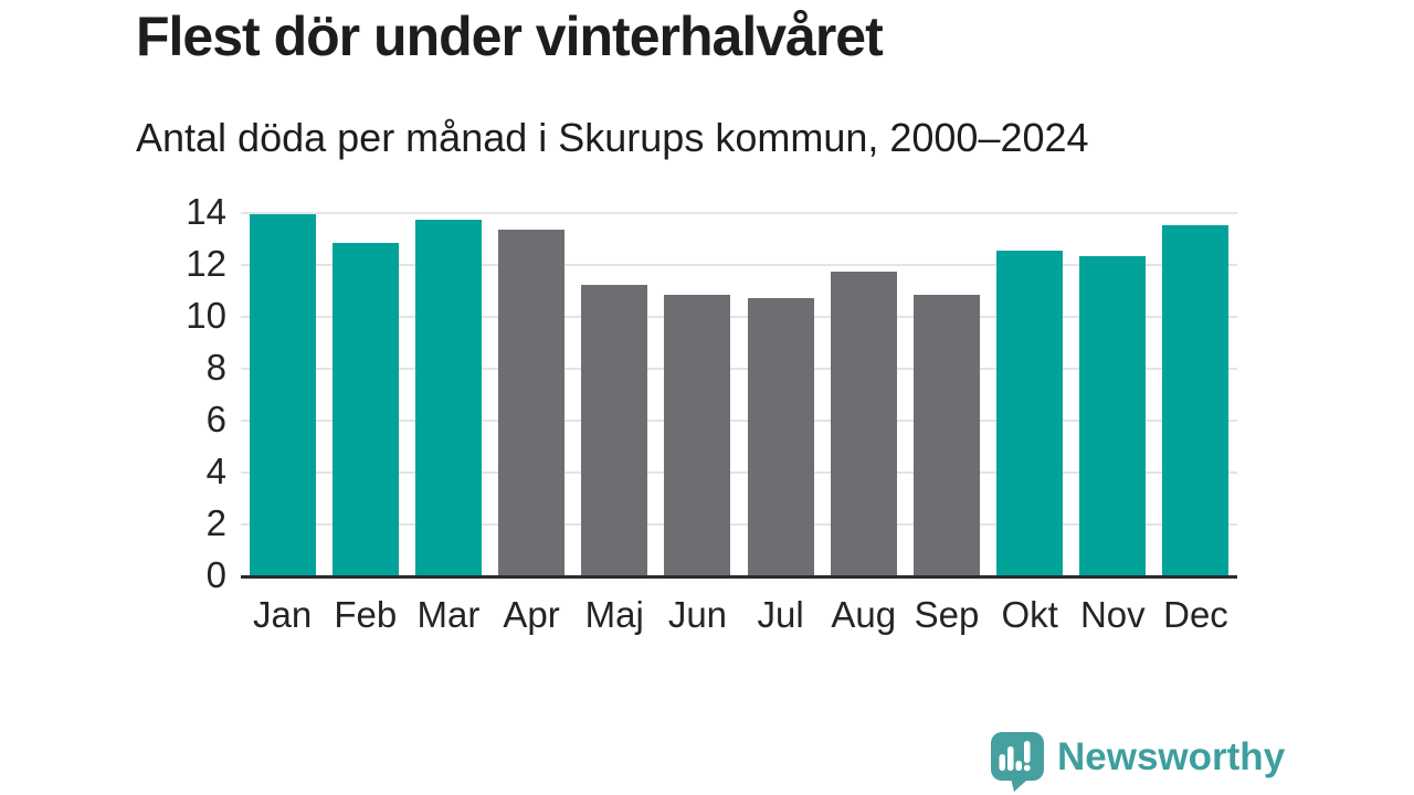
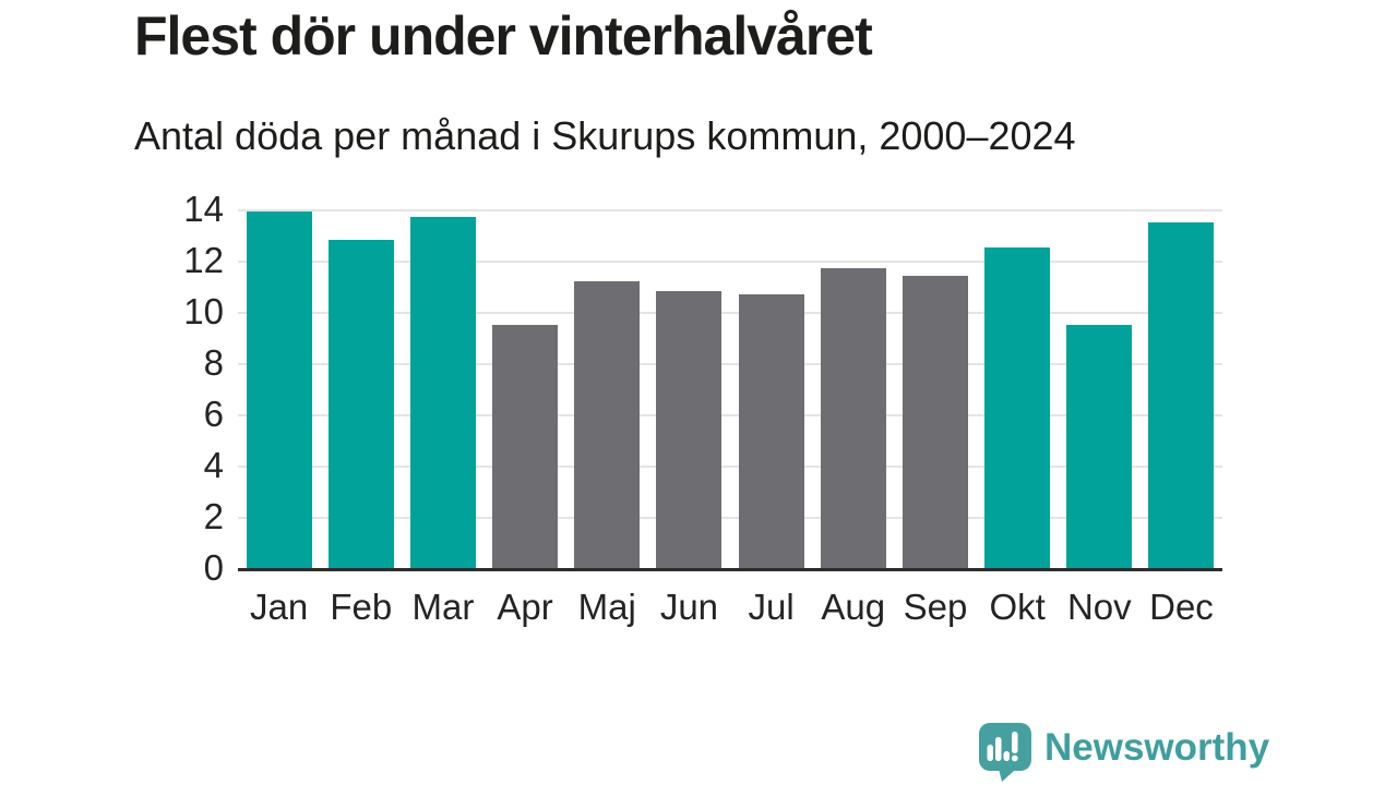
Apr: 13.3 -> 9.5
Sep: 10.8 -> 11.4
Nov: 12.3 -> 9.5
